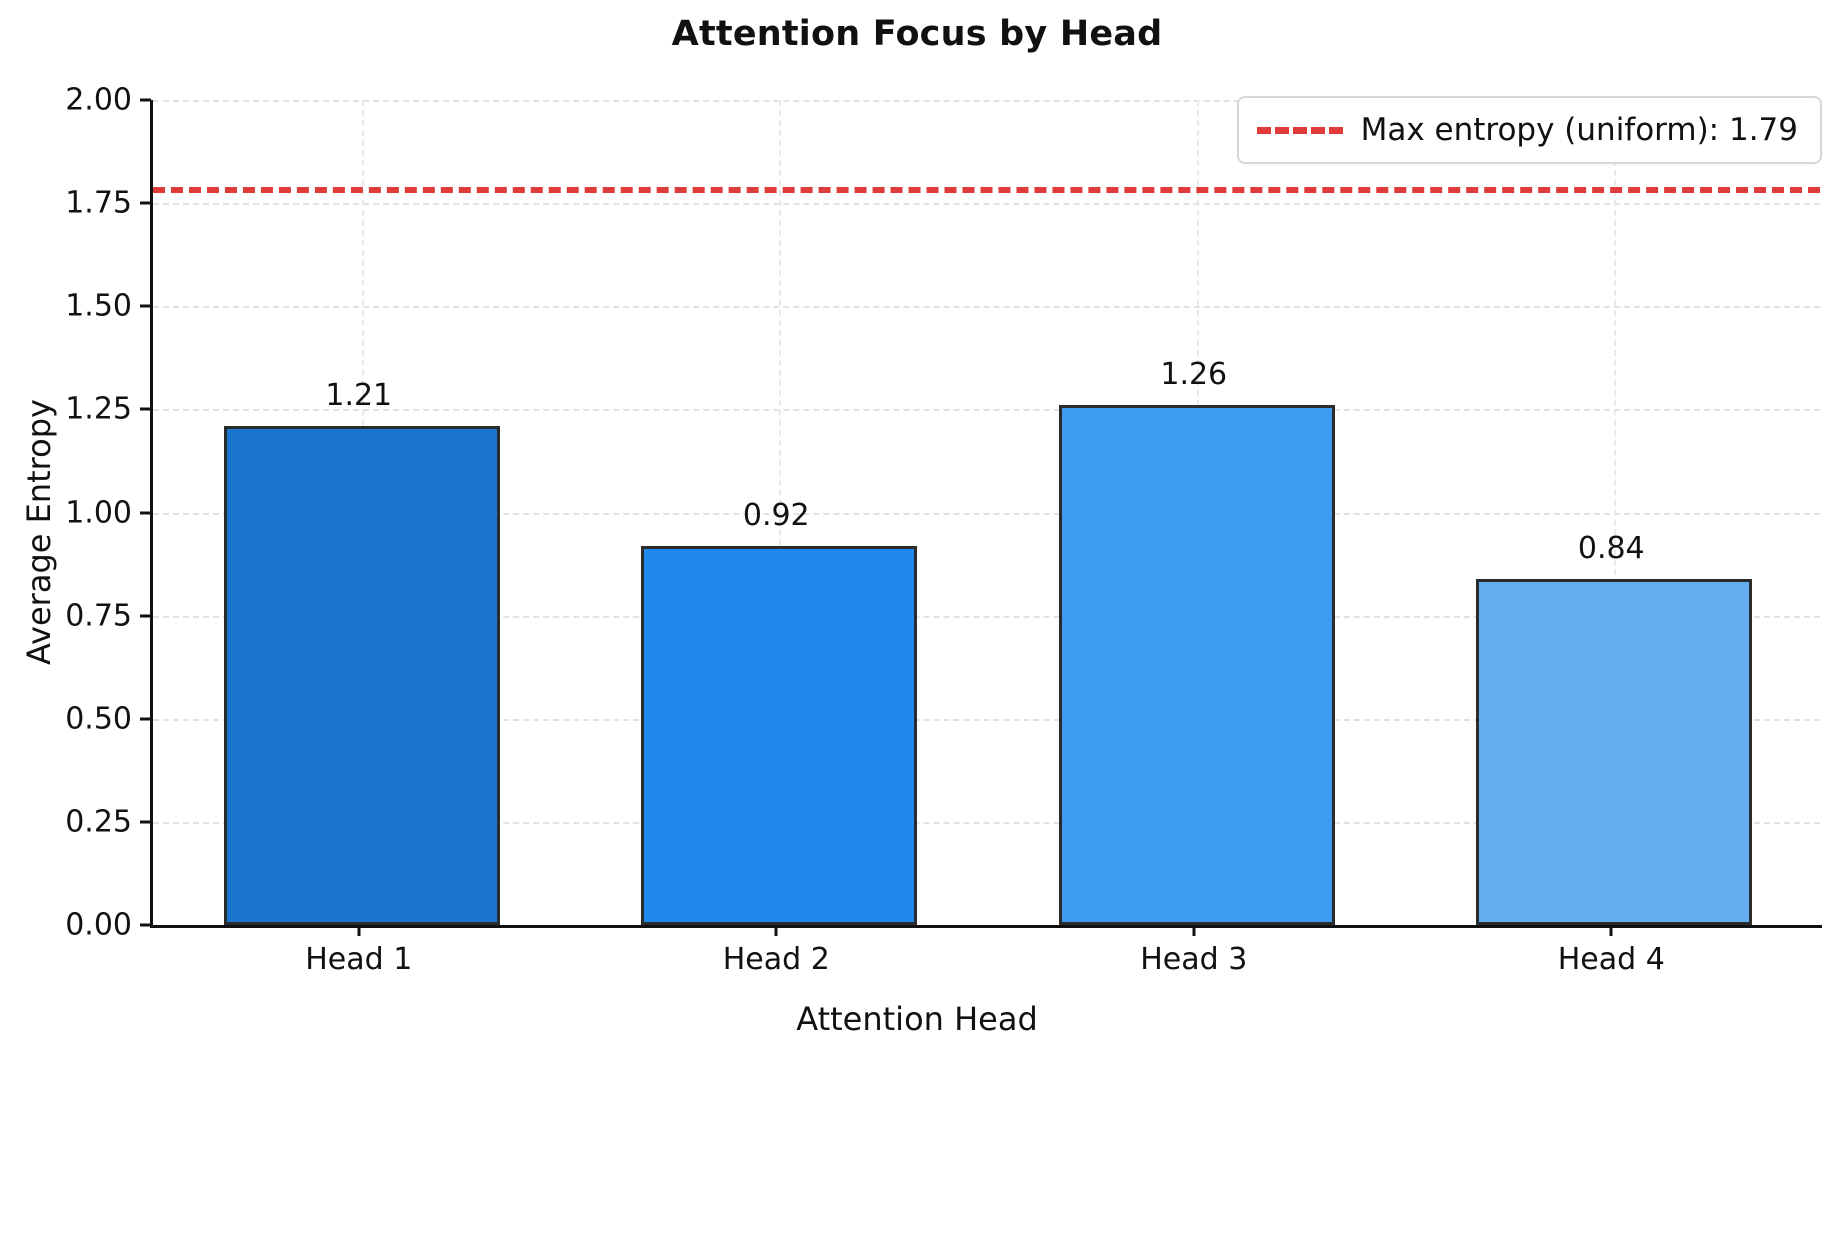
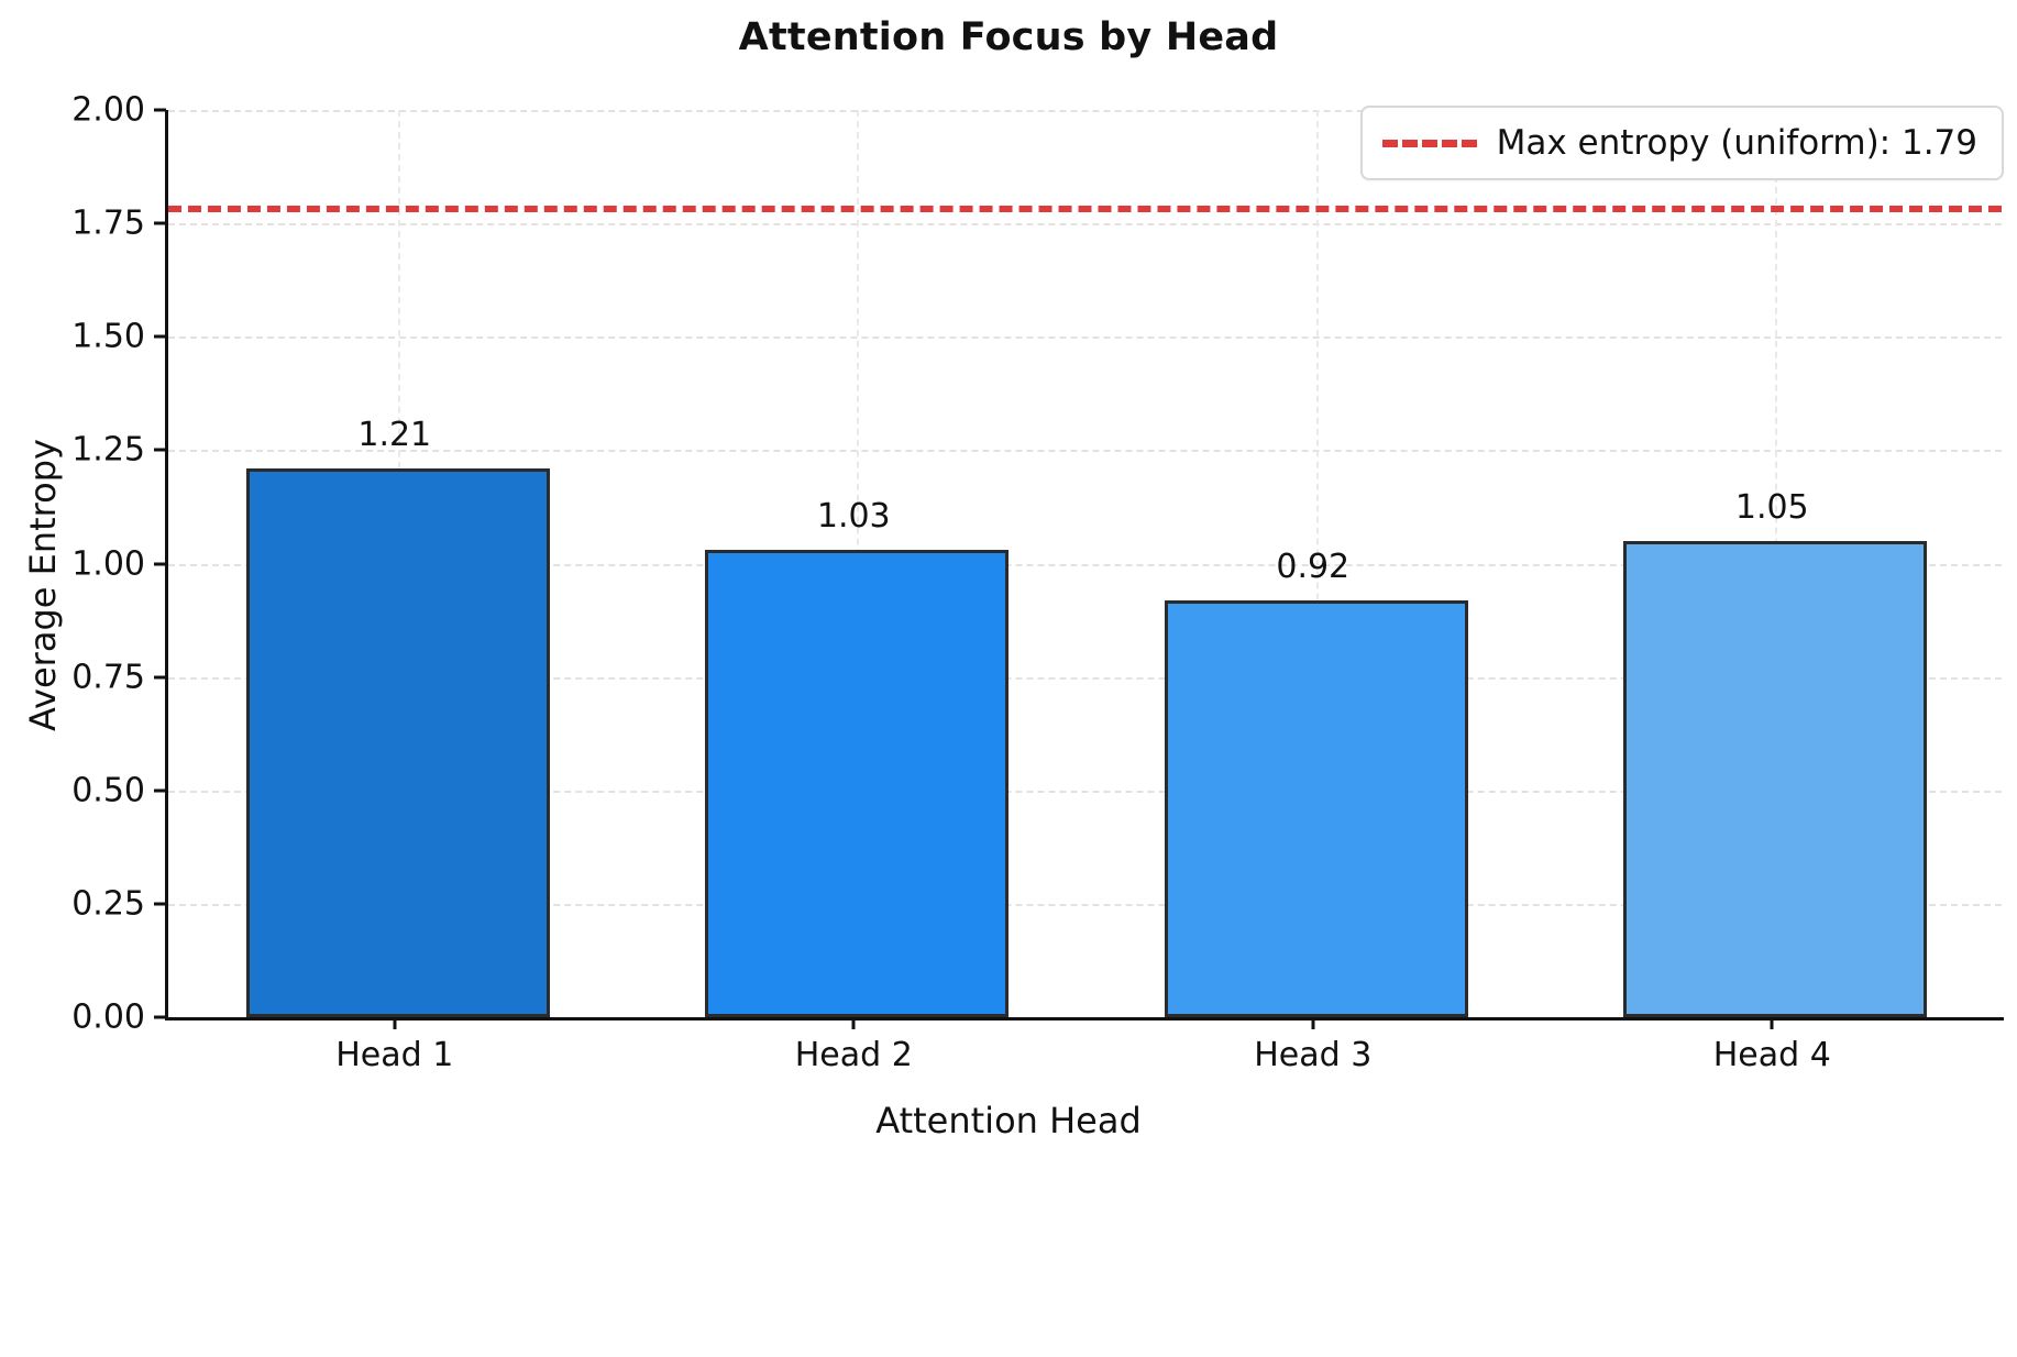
Head 2: 0.92 -> 1.03
Head 3: 1.26 -> 0.92
Head 4: 0.84 -> 1.05
